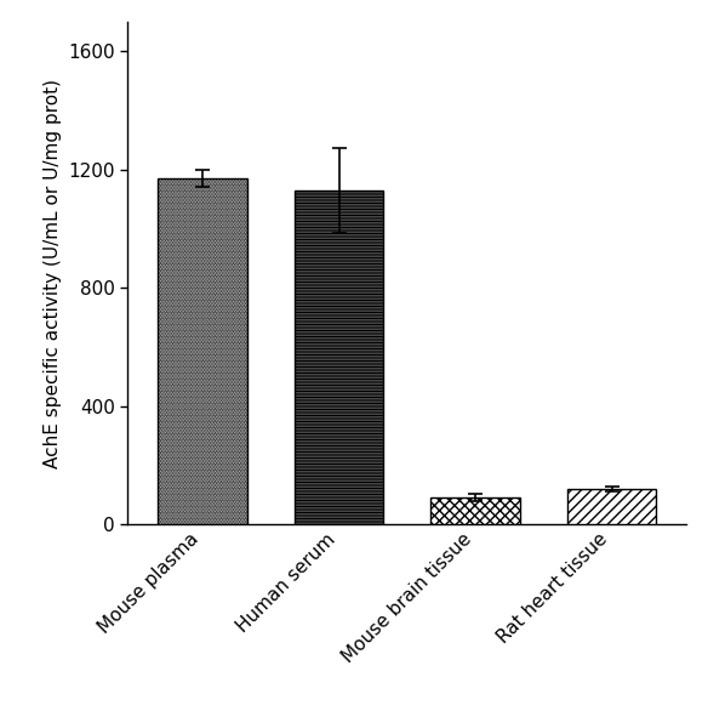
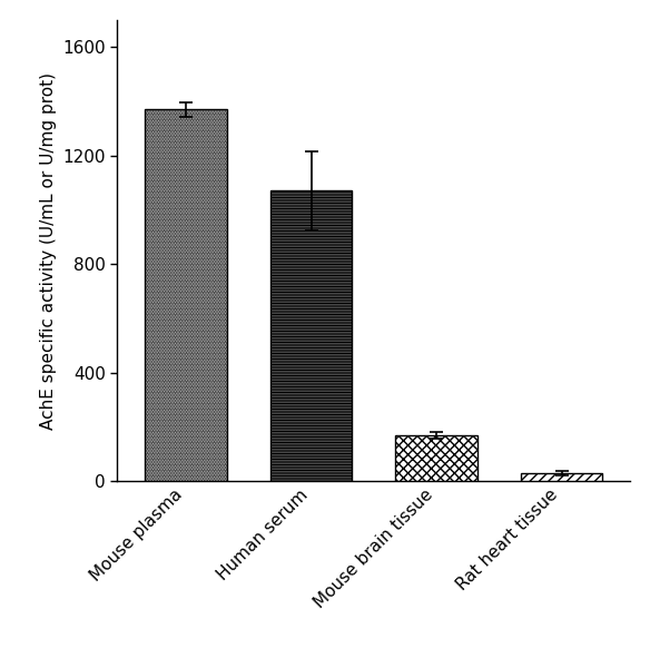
Mouse plasma: 1170 -> 1370
Human serum: 1130 -> 1070
Mouse brain tissue: 90 -> 170
Rat heart tissue: 120 -> 30
